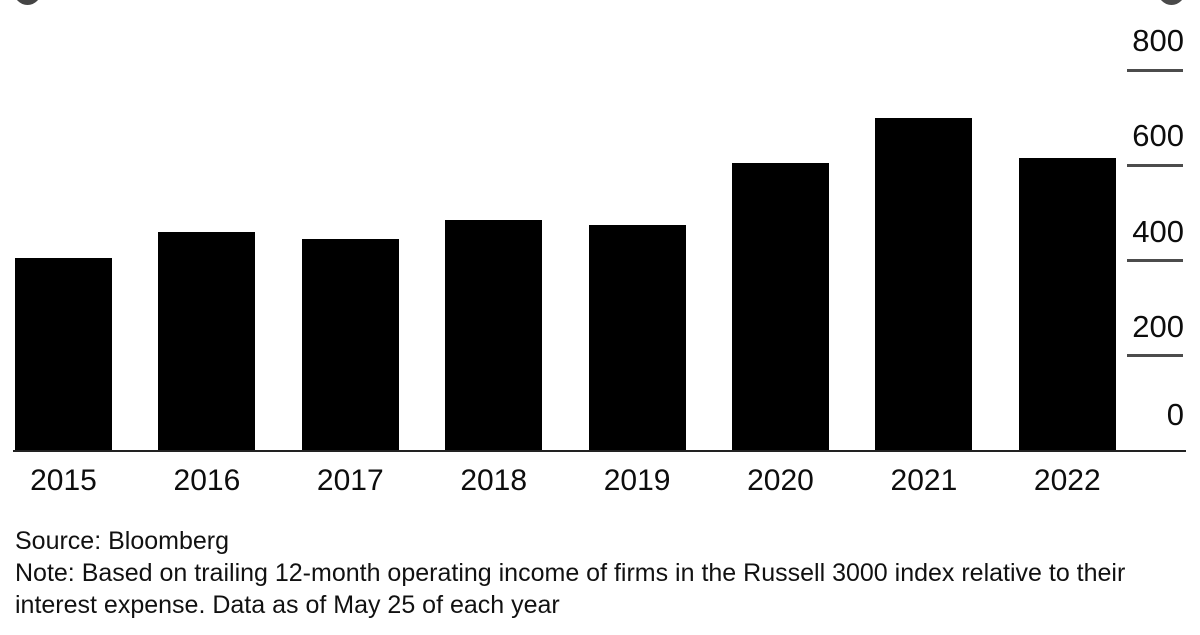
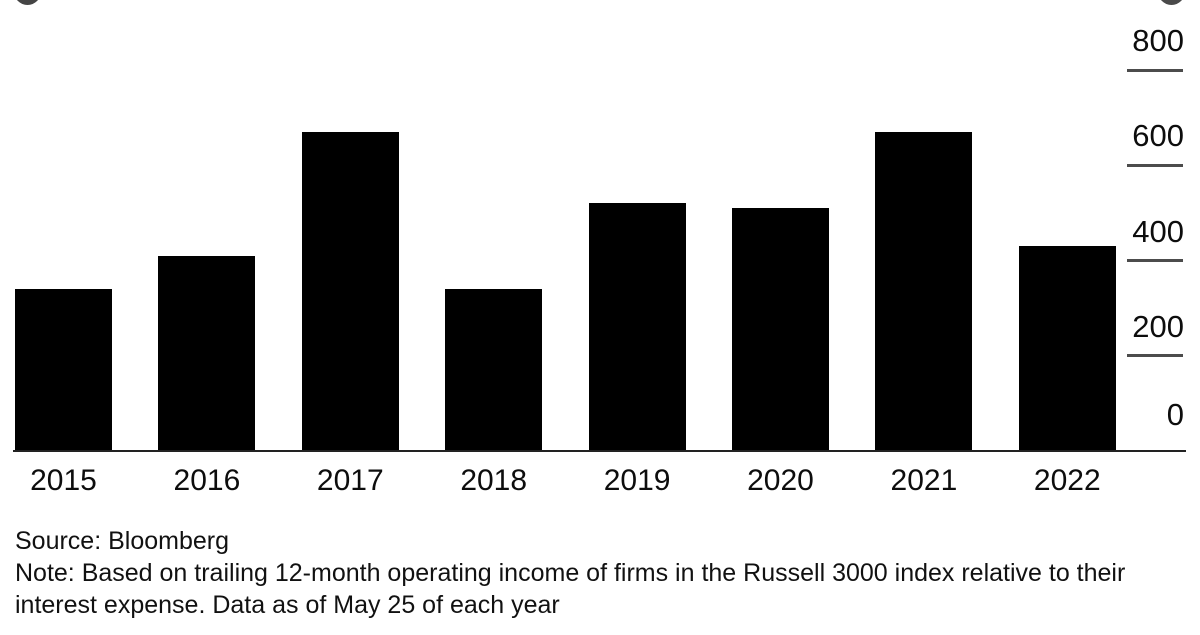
2015: 400 -> 340
2016: 460 -> 410
2017: 440 -> 670
2018: 480 -> 340
2019: 480 -> 520
2020: 600 -> 510
2021: 700 -> 670
2022: 620 -> 430
